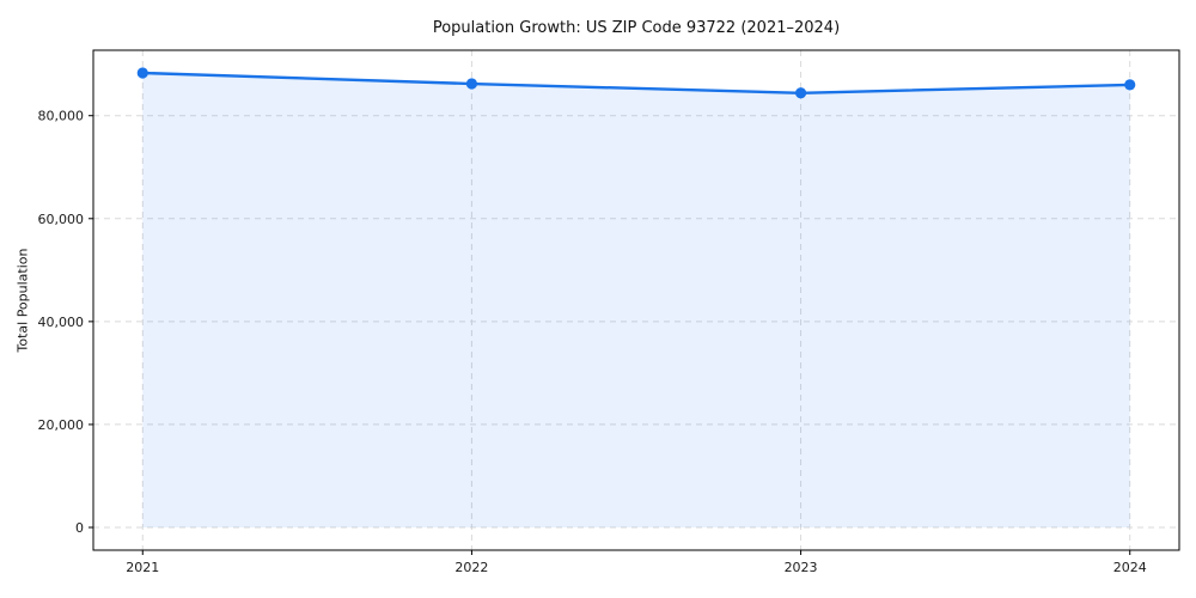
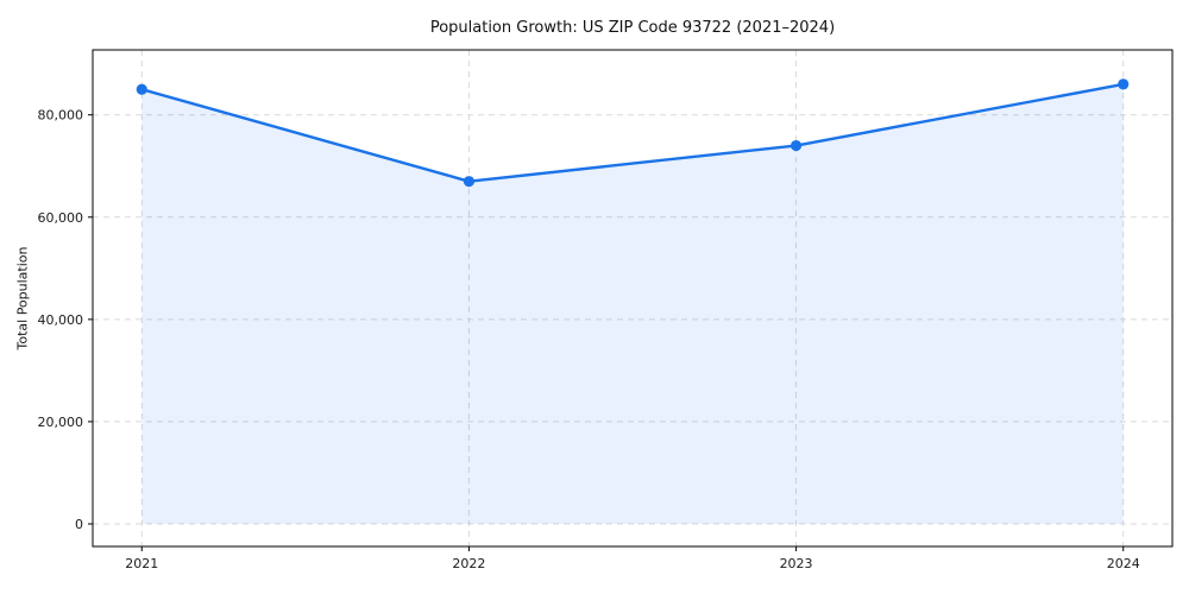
2021: 88000 -> 85000
2022: 86000 -> 67000
2023: 84000 -> 74000
